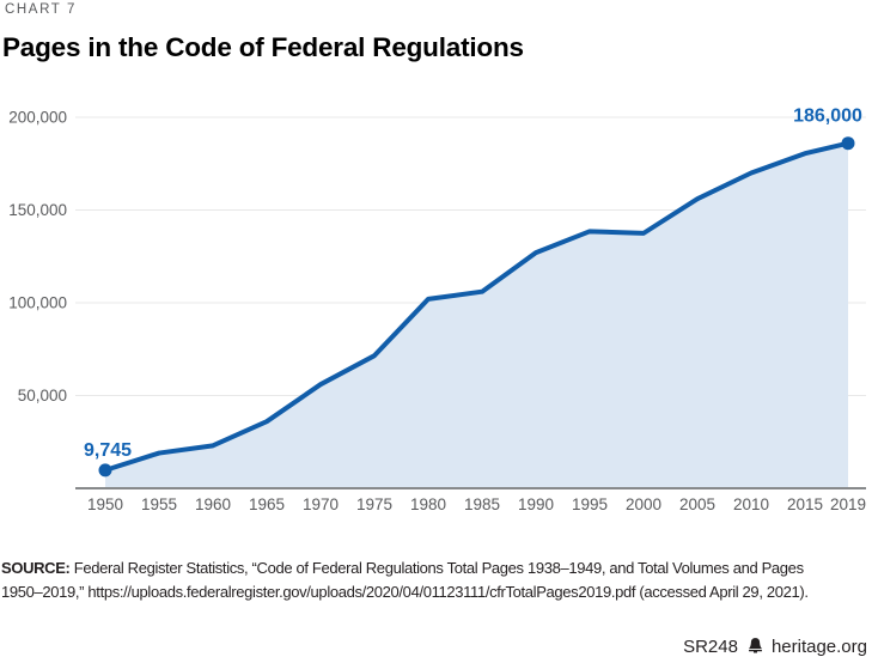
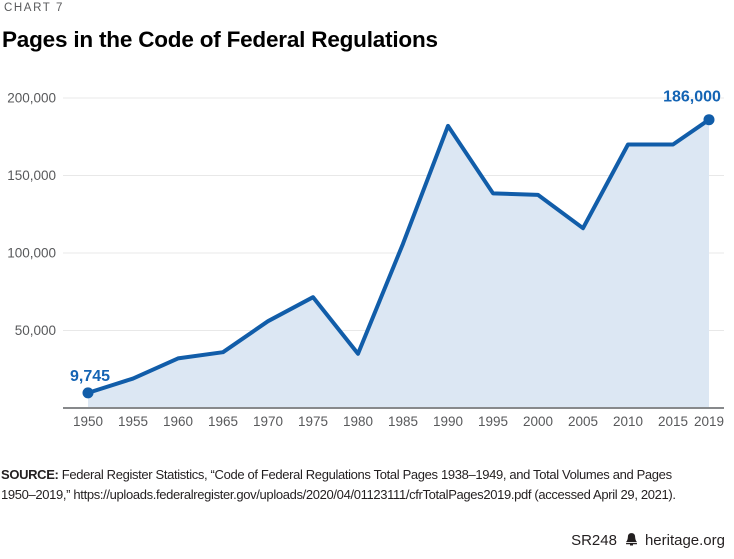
1960: 23000 -> 32000
1980: 102000 -> 35000
1990: 127000 -> 182000
2005: 156000 -> 116000
2015: 180000 -> 170000
